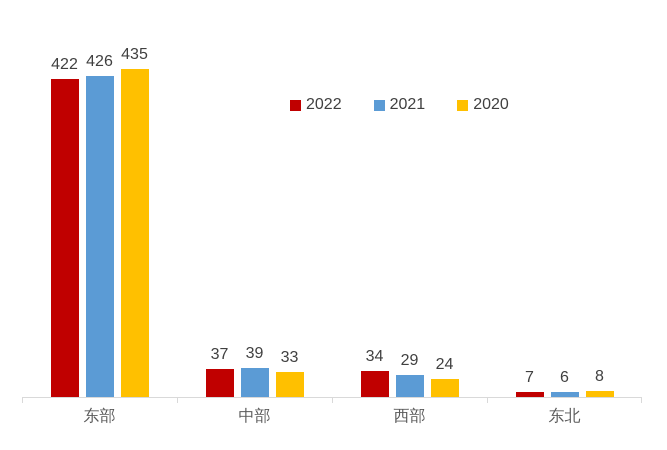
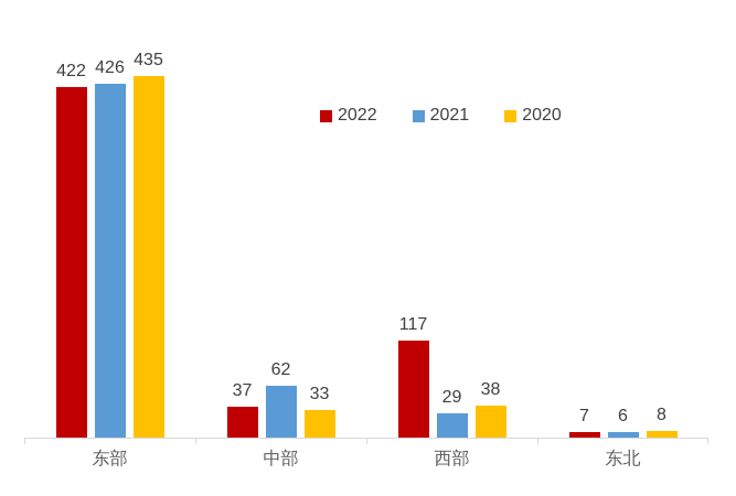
2021/中部: 39 -> 62
2022/西部: 34 -> 117
2020/西部: 24 -> 38
